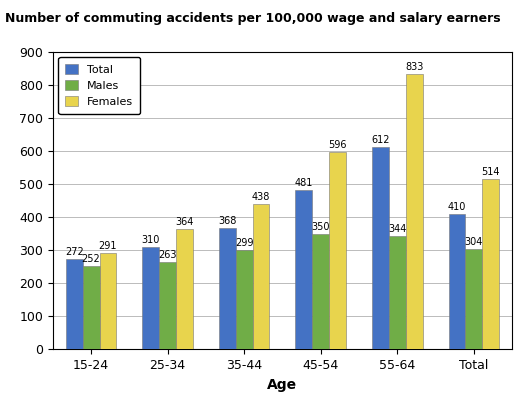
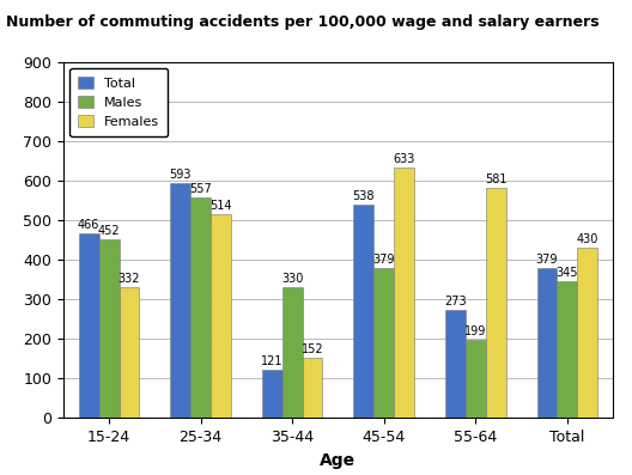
Total/15-24: 272 -> 466
Males/15-24: 252 -> 452
Females/15-24: 291 -> 332
Total/25-34: 310 -> 593
Males/25-34: 263 -> 557
Females/25-34: 364 -> 514
Total/35-44: 368 -> 121
Males/35-44: 299 -> 330
Females/35-44: 438 -> 152
Total/45-54: 481 -> 538
Males/45-54: 350 -> 379
Females/45-54: 596 -> 633
Total/55-64: 612 -> 273
Males/55-64: 344 -> 199
Females/55-64: 833 -> 581
Total/Total: 410 -> 379
Males/Total: 304 -> 345
Females/Total: 514 -> 430
